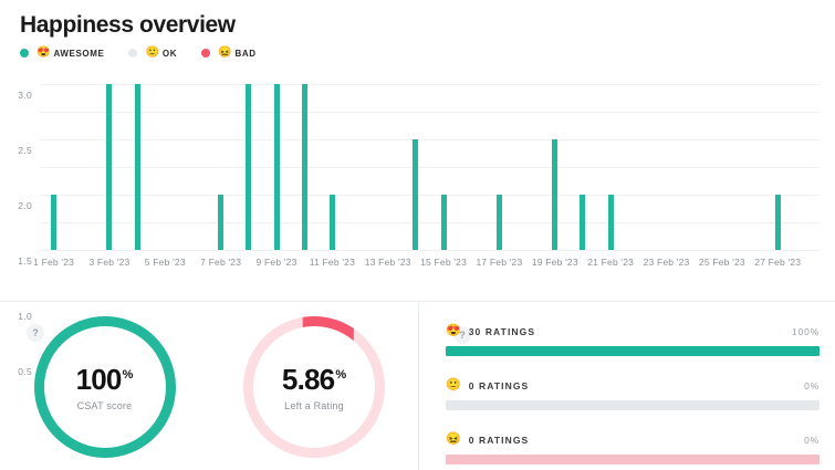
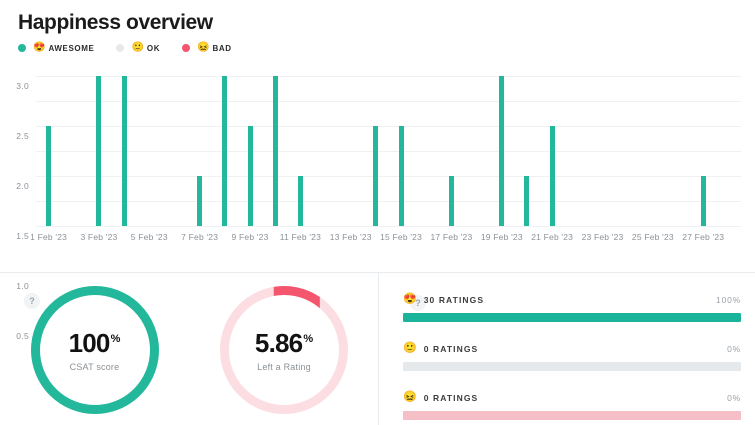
1 Feb '23: 1 -> 2
9 Feb '23: 3 -> 2
15 Feb '23: 1 -> 2
19 Feb '23: 2 -> 3
21 Feb '23: 1 -> 2
